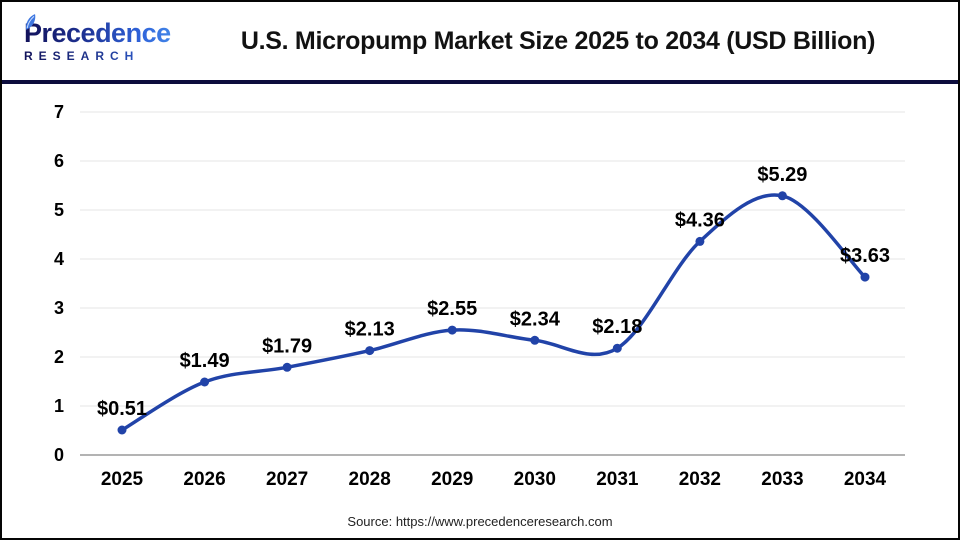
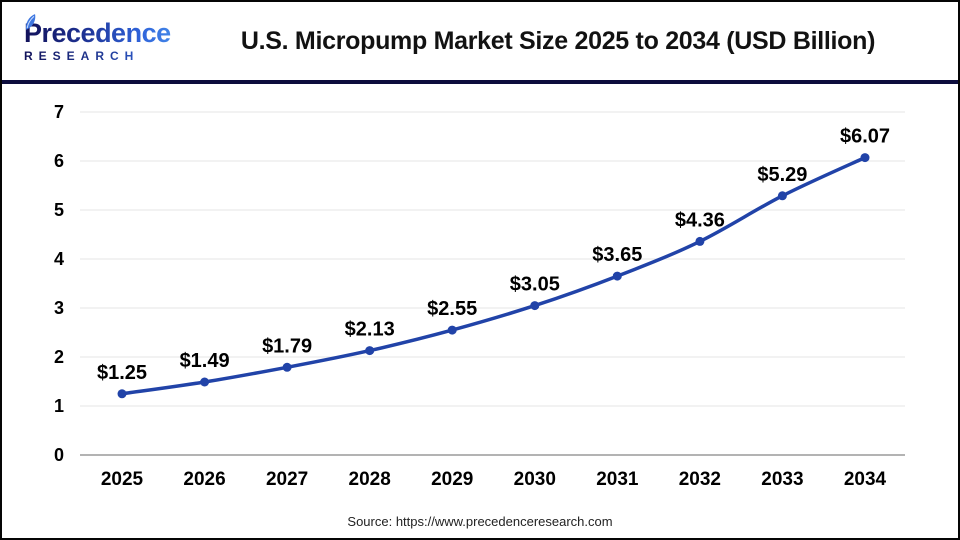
2025: $0.51 -> $1.25
2030: $2.34 -> $3.05
2031: $2.18 -> $3.65
2034: $3.63 -> $6.07
